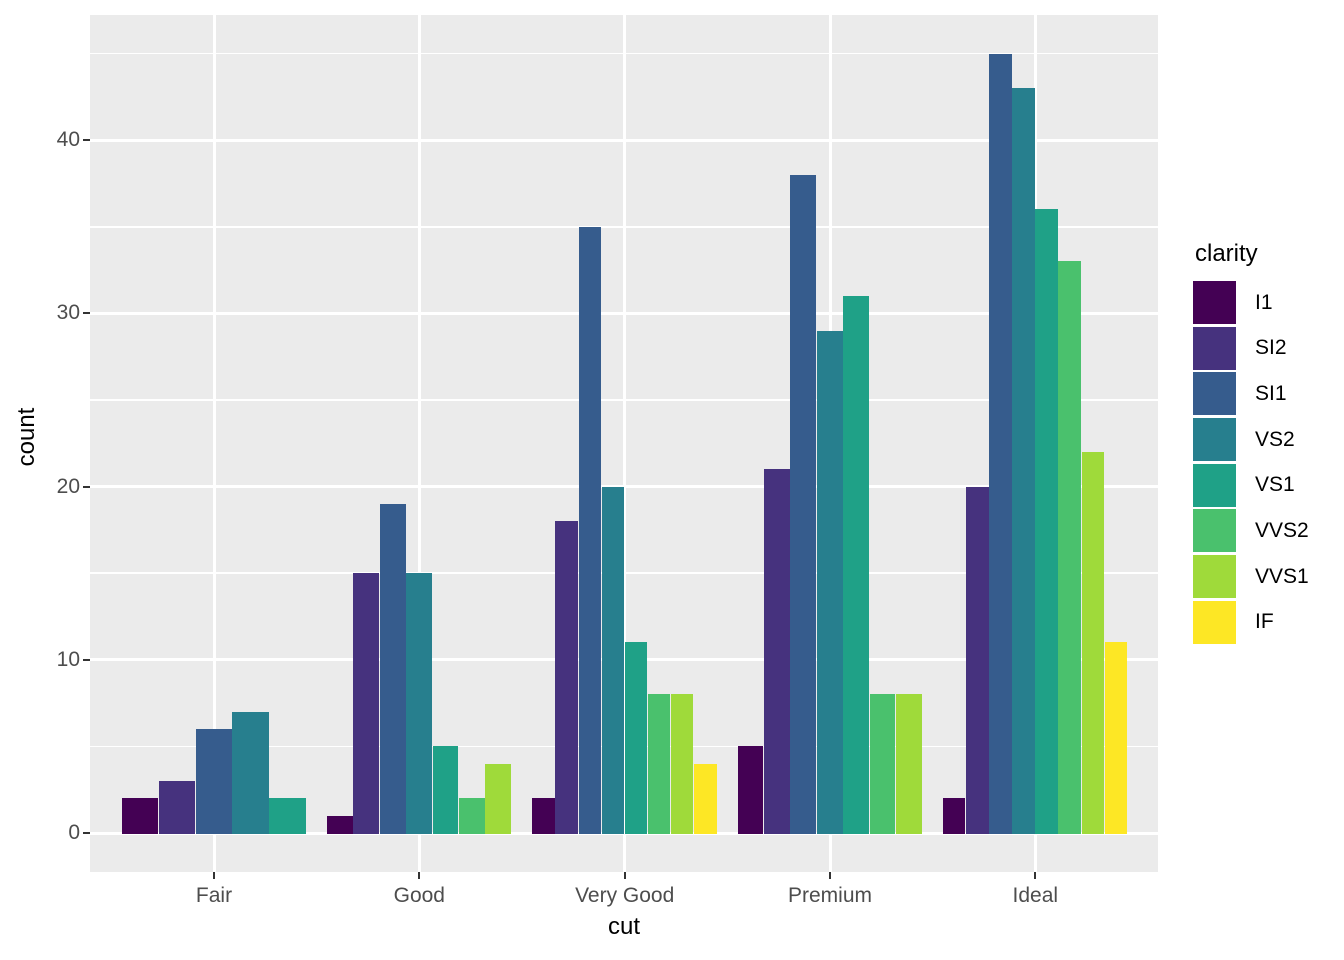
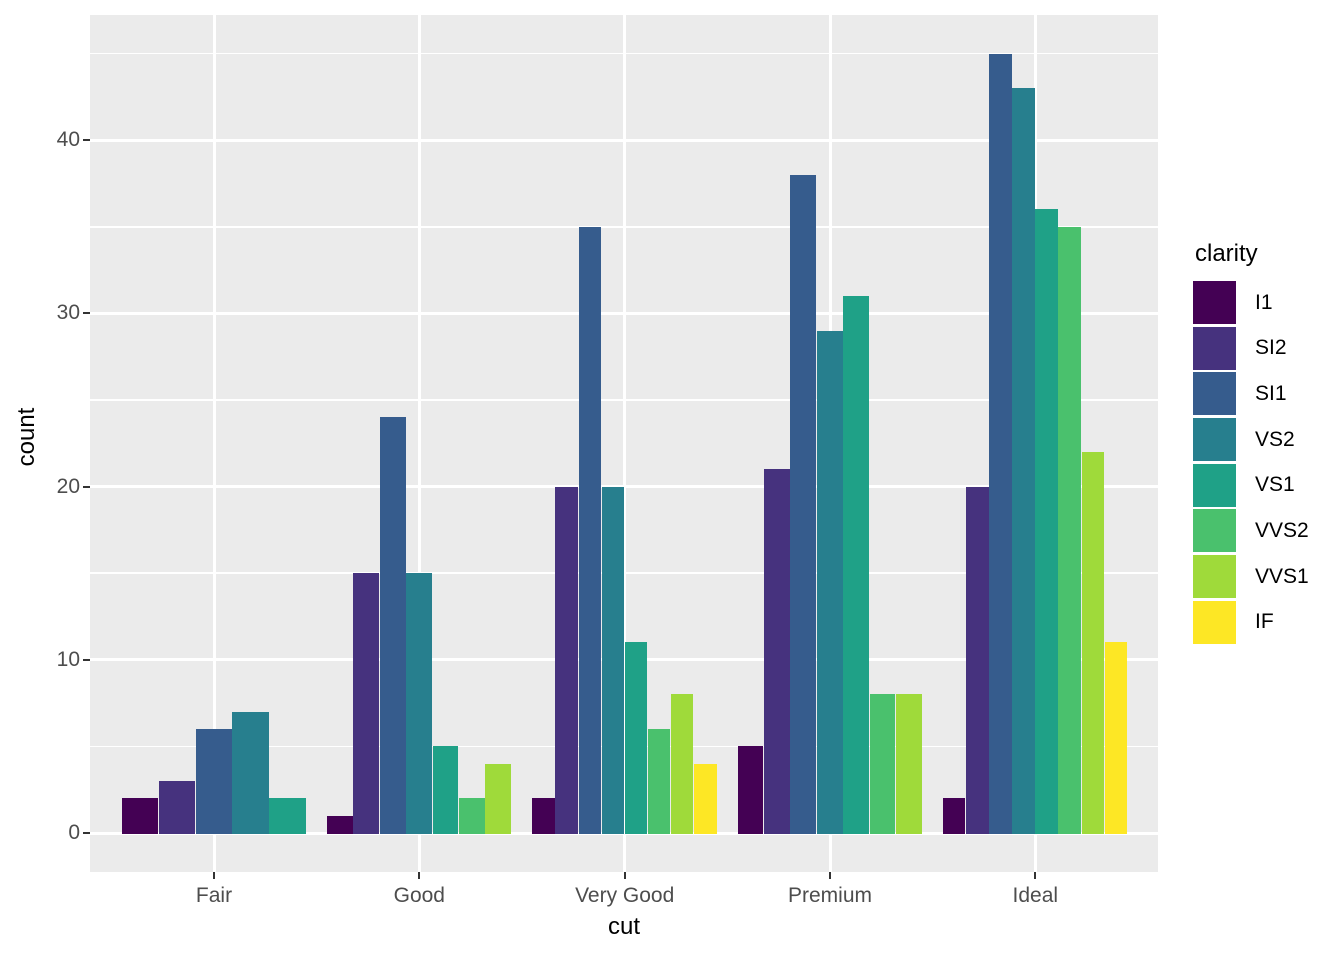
SI1/Good: 19 -> 24
SI2/Very Good: 18 -> 20
VVS2/Very Good: 8 -> 6
VVS2/Ideal: 33 -> 35
